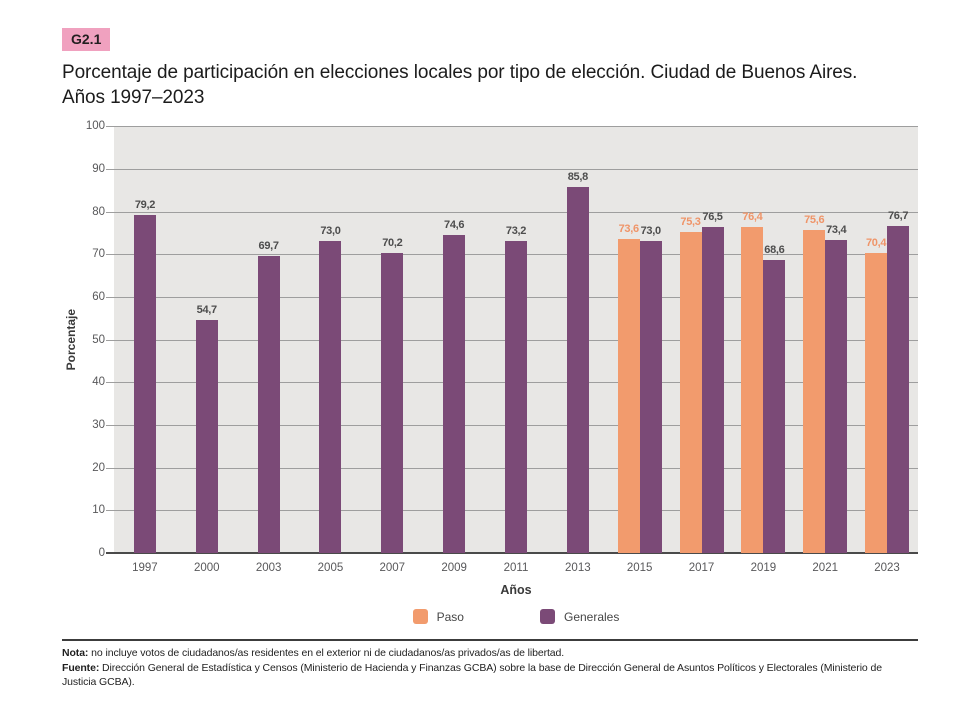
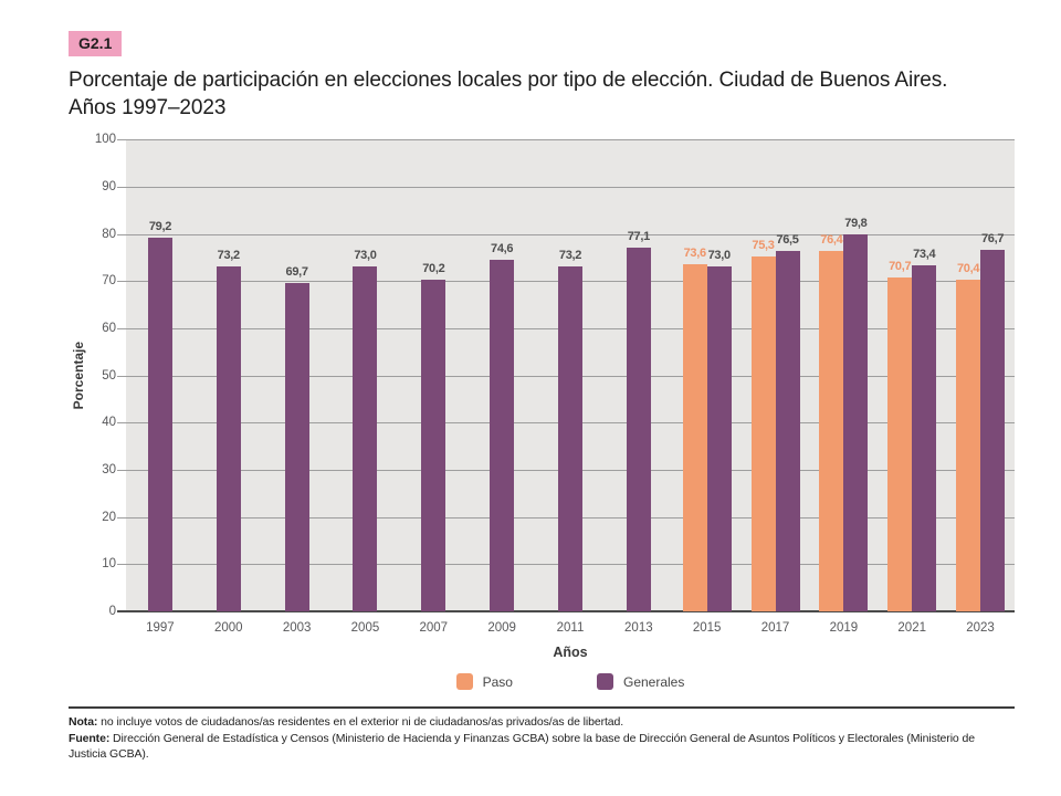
Generales/2000: 54,7 -> 73,2
Generales/2013: 85,8 -> 77,1
Generales/2019: 68,6 -> 79,8
Paso/2021: 75,6 -> 70,7
